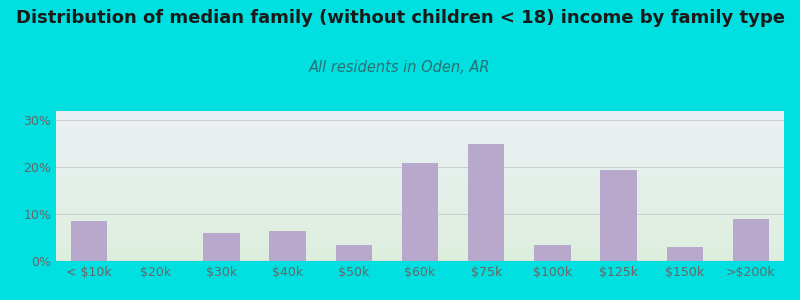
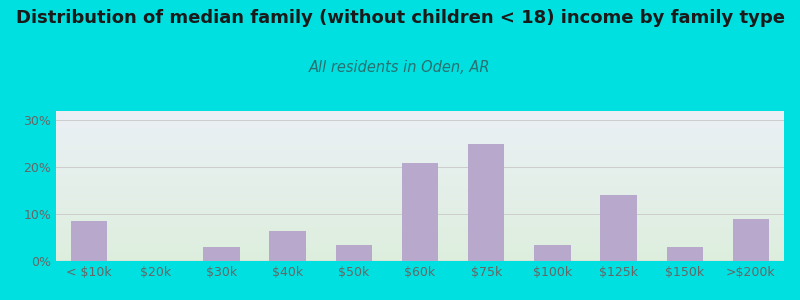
$30k: 6.0% -> 3.0%
$125k: 19.5% -> 14.0%
